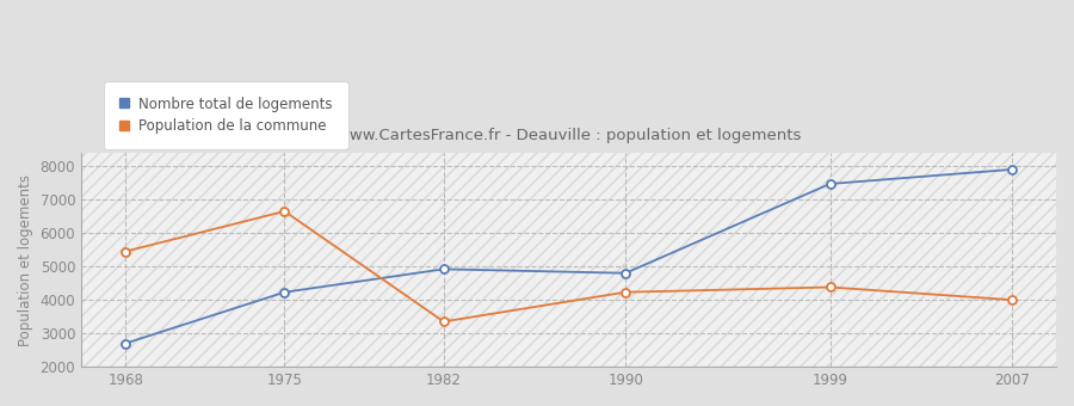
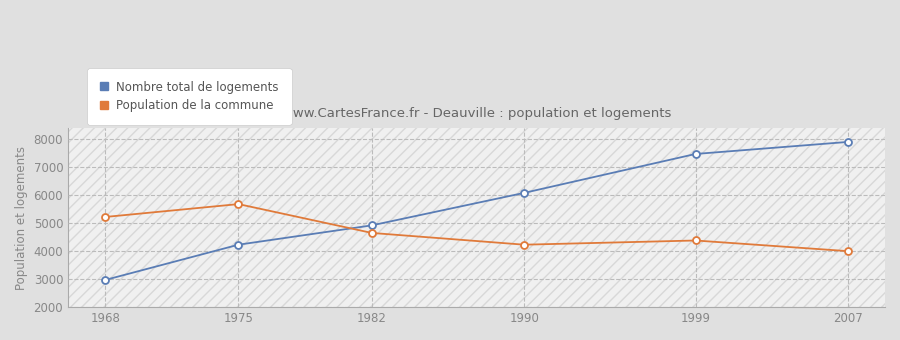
Nombre total de logements/1968: 2700 -> 2970
Population de la commune/1968: 5450 -> 5220
Population de la commune/1975: 6650 -> 5680
Population de la commune/1982: 3350 -> 4650
Nombre total de logements/1990: 4800 -> 6080
